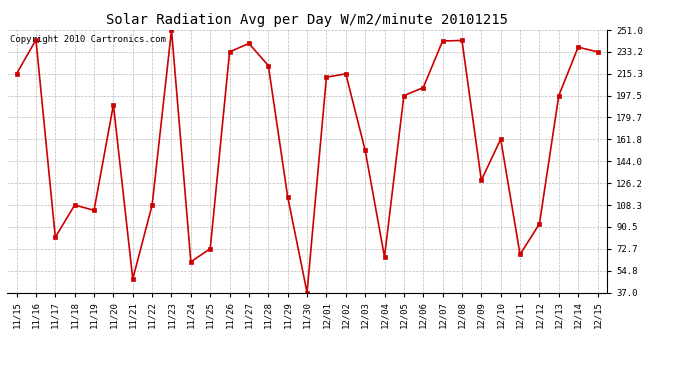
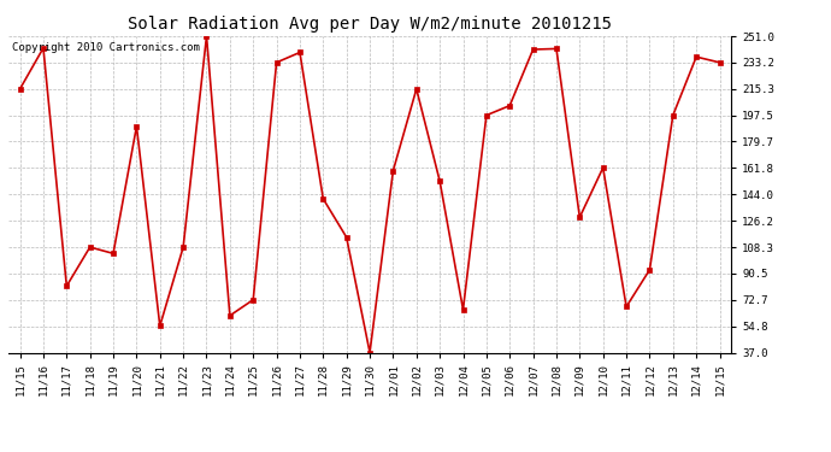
11/21: 48 -> 55
11/28: 222 -> 141
12/01: 212 -> 160
